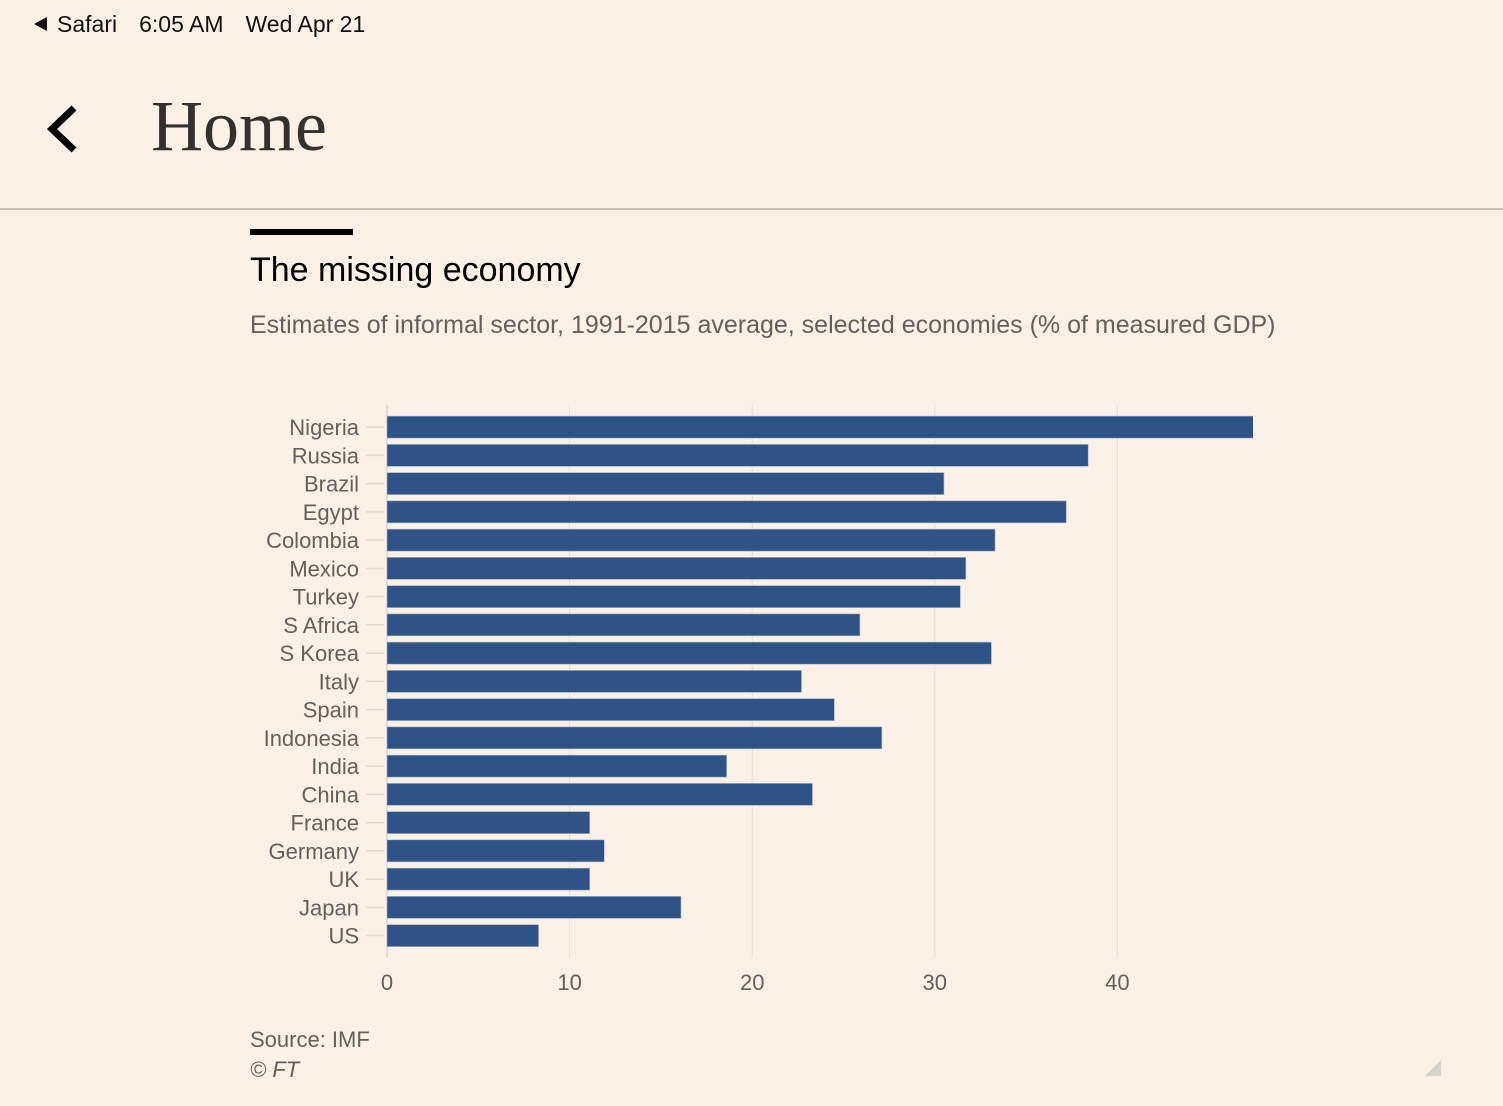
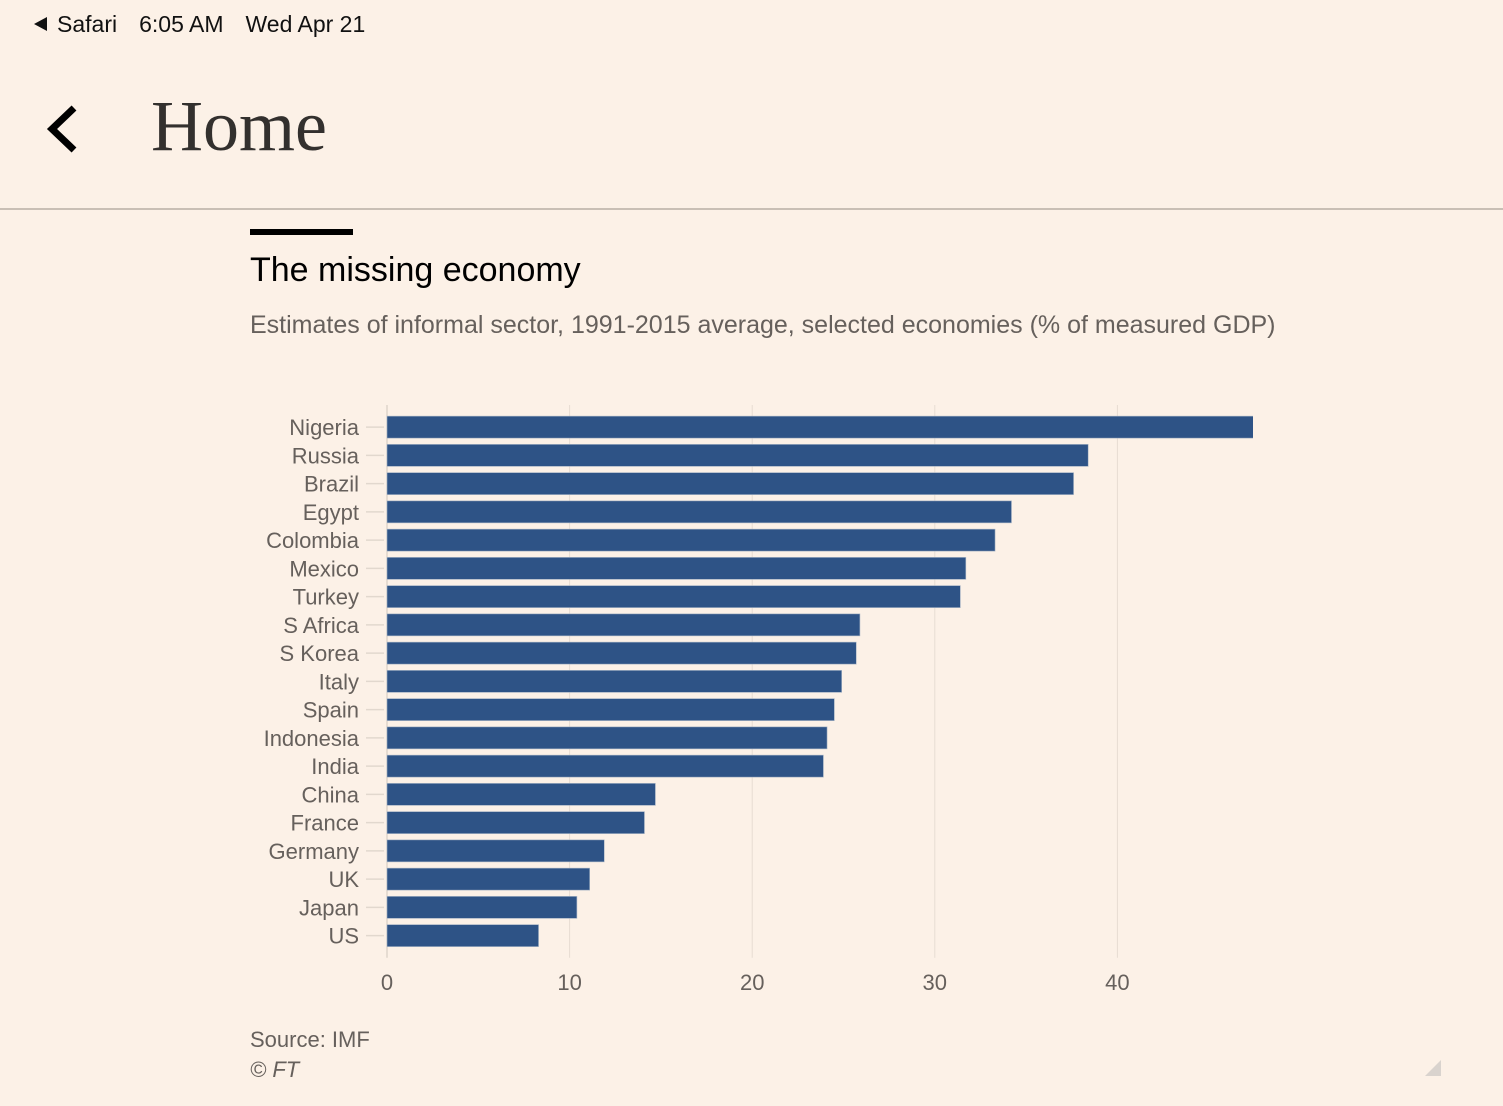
Brazil: 30.5 -> 37.6
Egypt: 37.2 -> 34.2
S Korea: 33.1 -> 25.7
Italy: 22.7 -> 24.9
Indonesia: 27.1 -> 24.1
India: 18.6 -> 23.9
China: 23.3 -> 14.7
France: 11.1 -> 14.1
Japan: 16.1 -> 10.4
